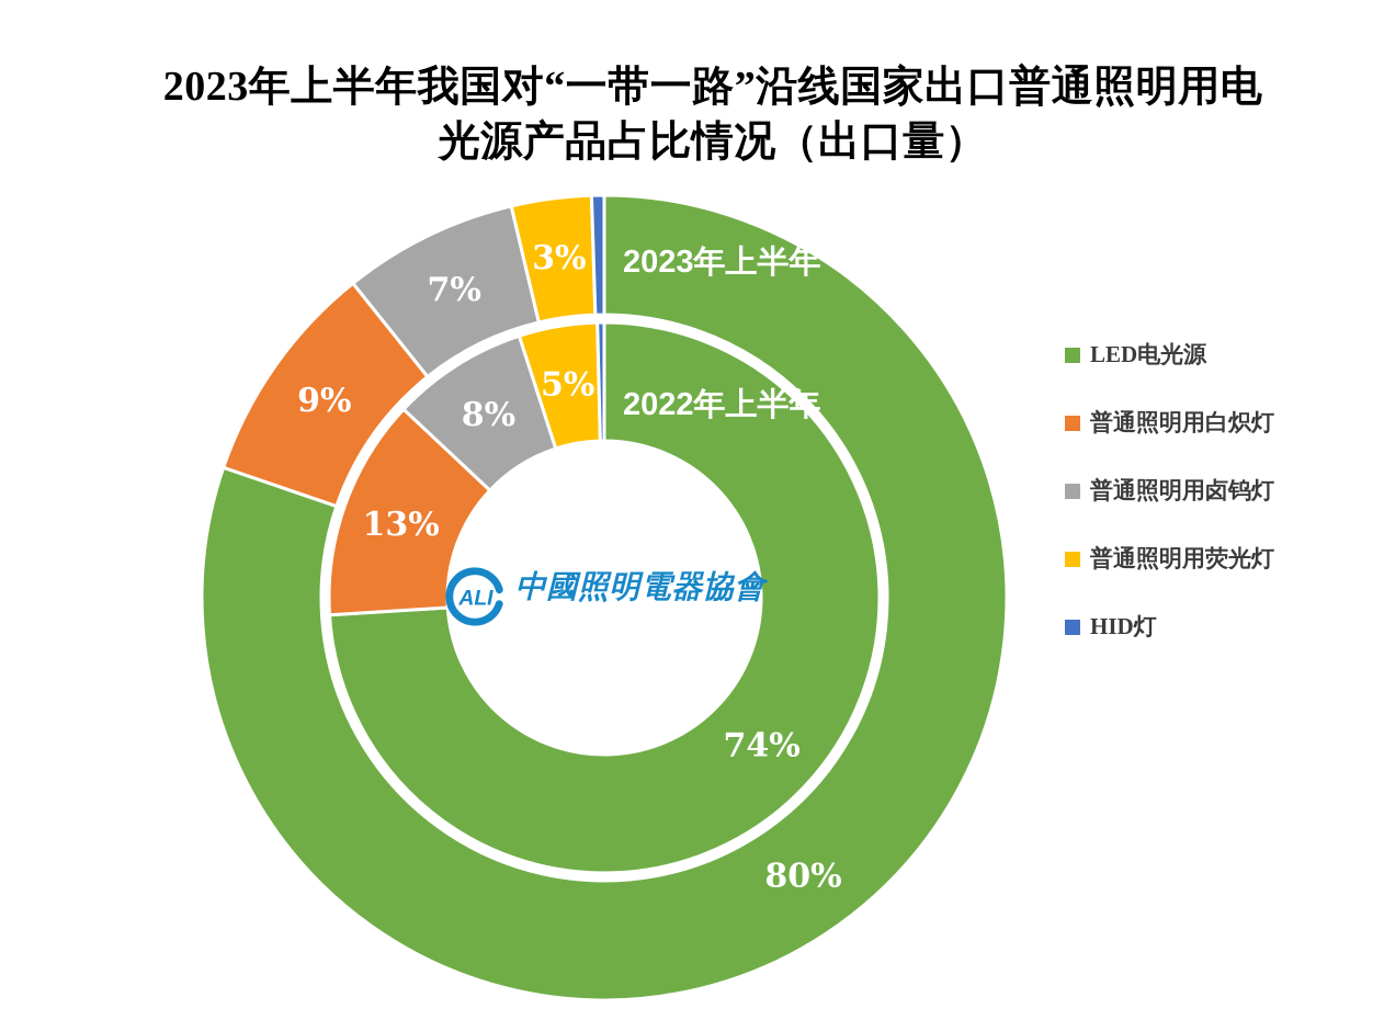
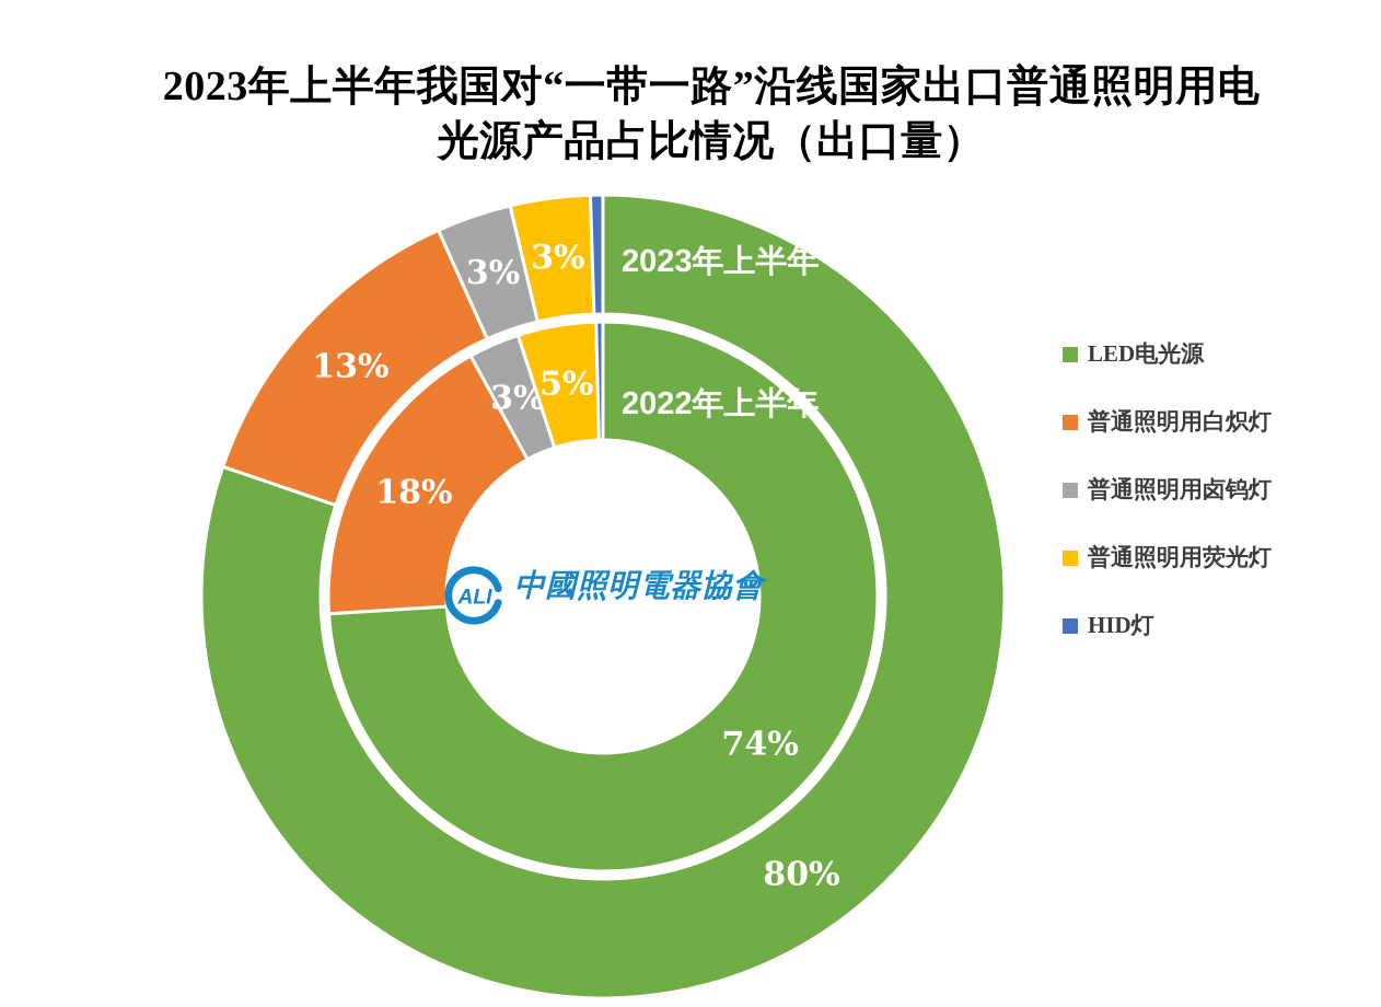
2023年上半年/普通照明用白炽灯: 9% -> 13%
2022年上半年/普通照明用白炽灯: 13% -> 18%
2023年上半年/普通照明用卤钨灯: 7% -> 3%
2022年上半年/普通照明用卤钨灯: 8% -> 3%
